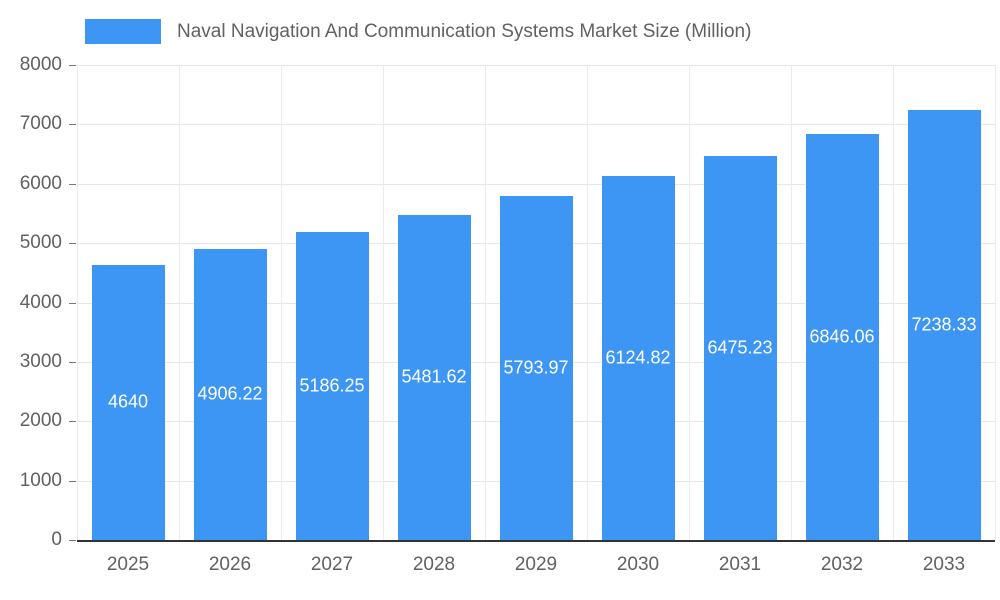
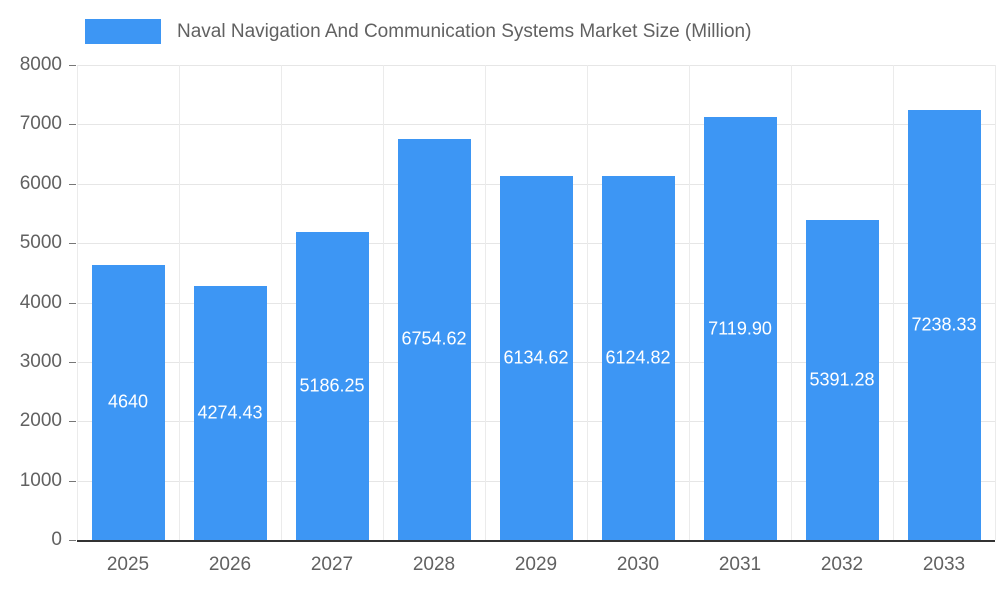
2026: 4906.22 -> 4274.43
2028: 5481.62 -> 6754.62
2029: 5793.97 -> 6134.62
2031: 6475.23 -> 7119.90
2032: 6846.06 -> 5391.28
